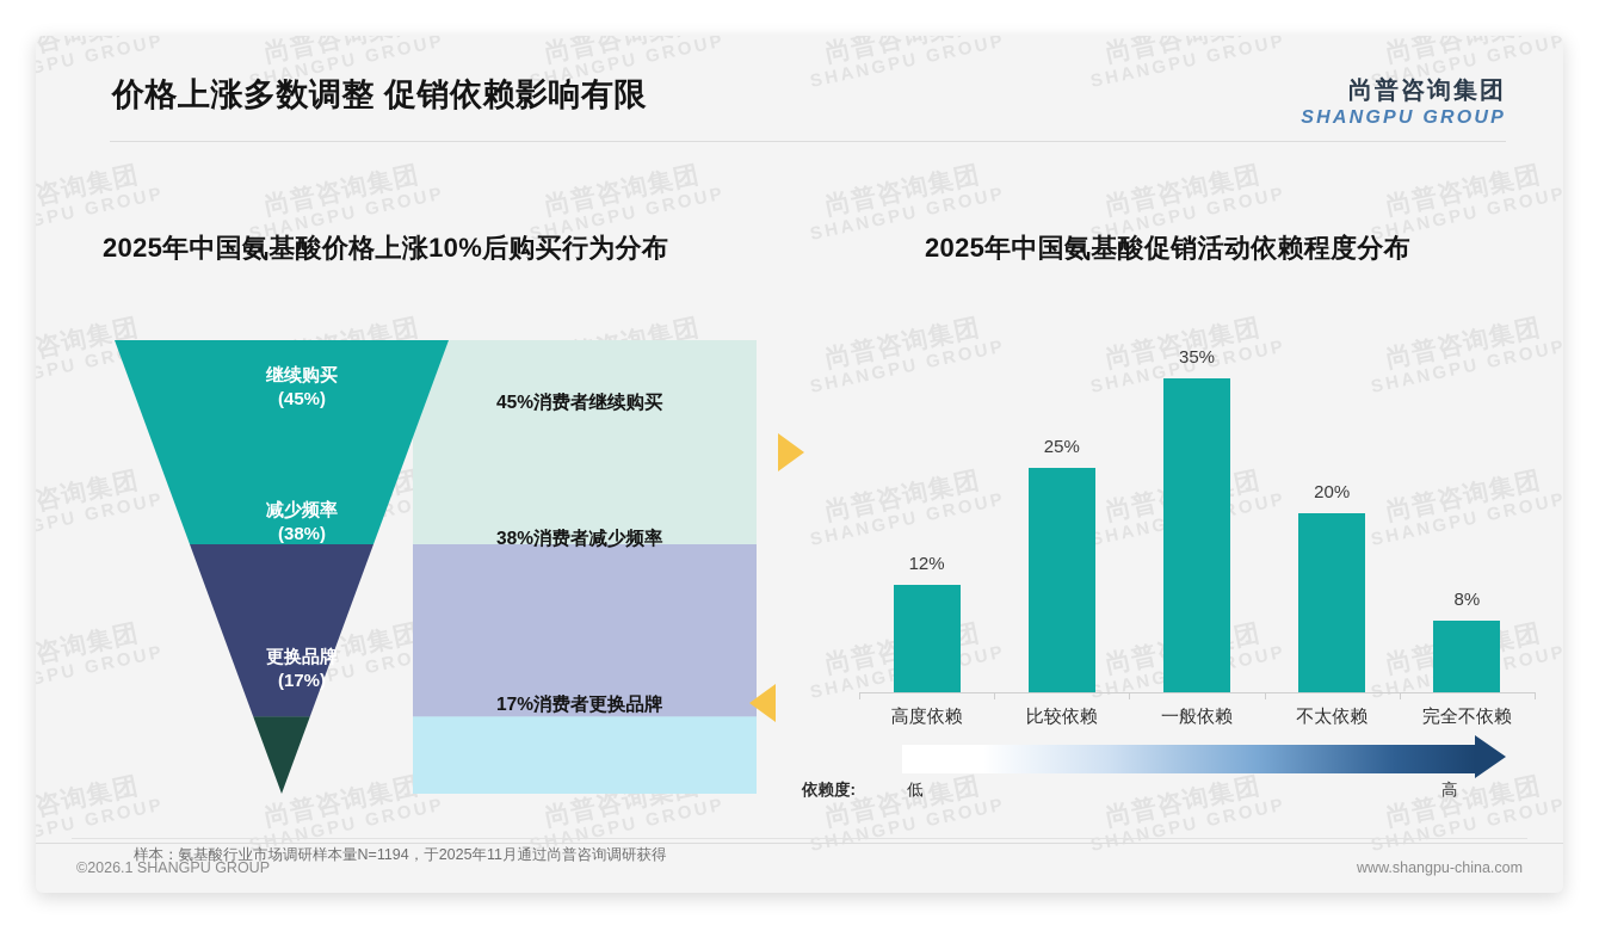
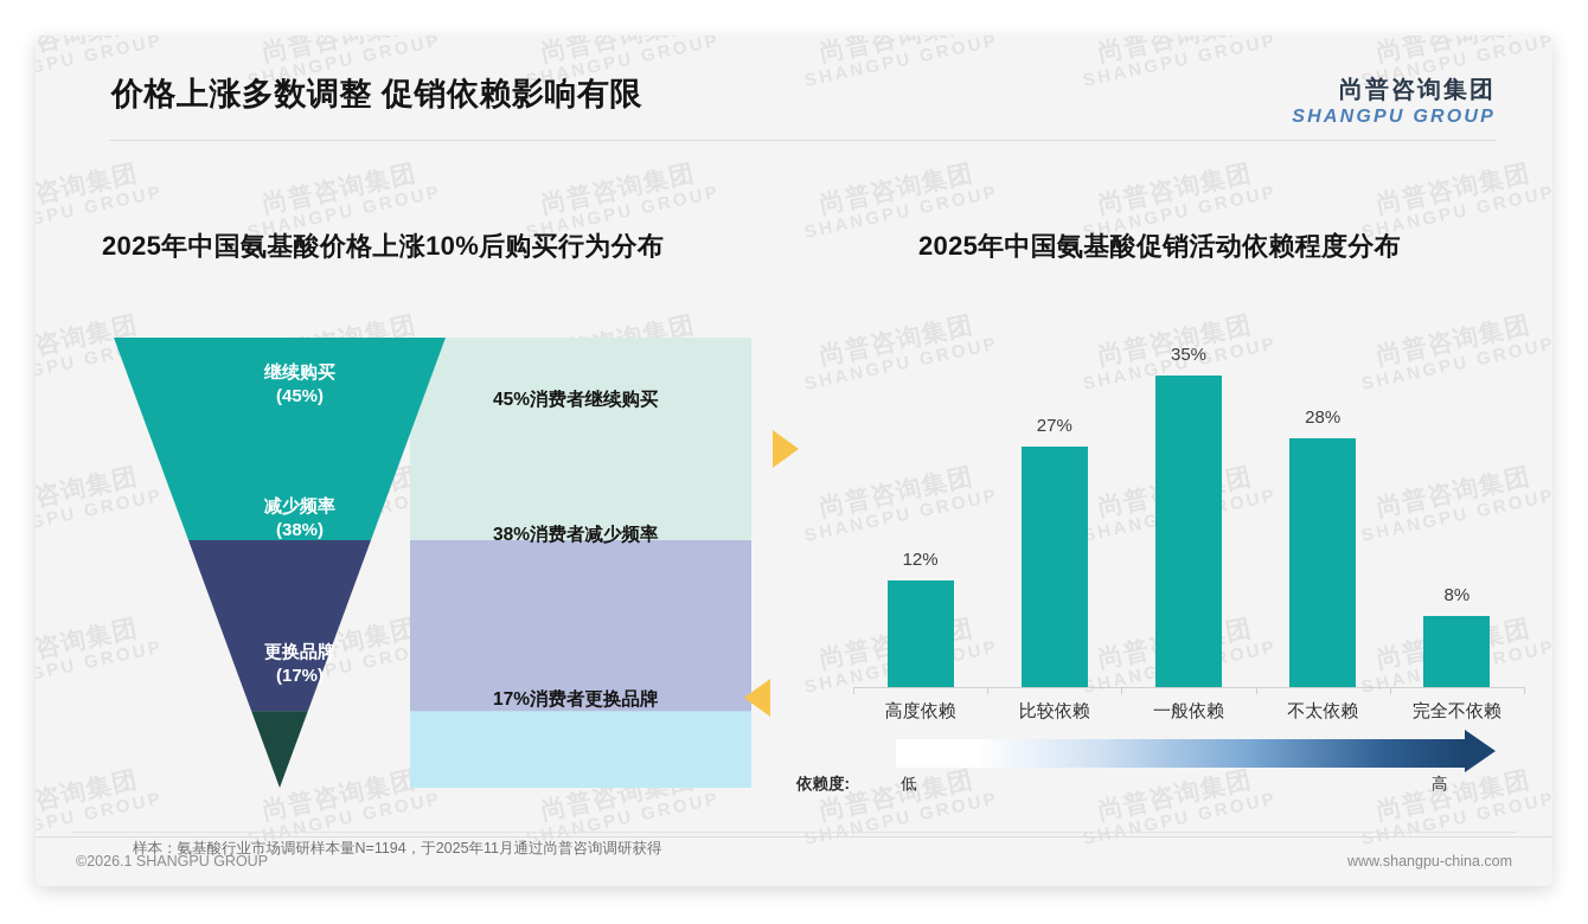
2025年中国氨基酸促销活动依赖程度分布/比较依赖: 25% -> 27%
2025年中国氨基酸促销活动依赖程度分布/不太依赖: 20% -> 28%
